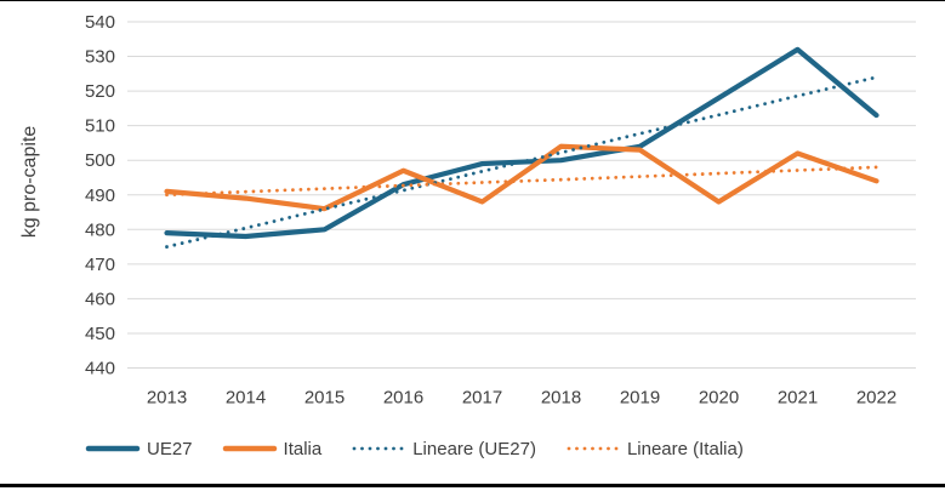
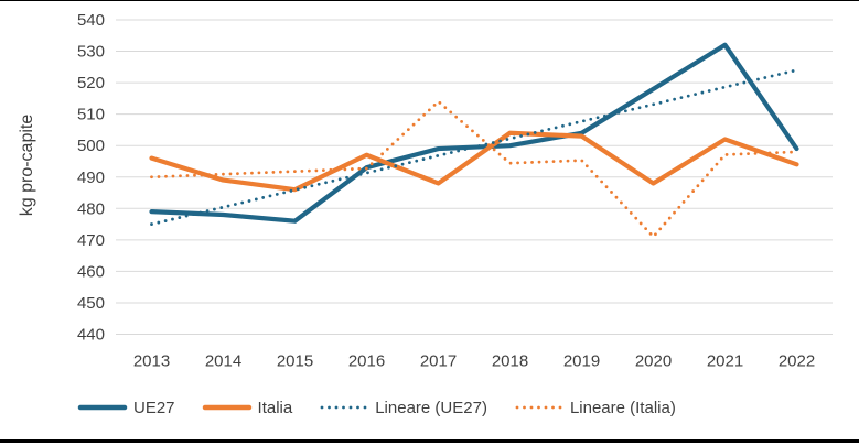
Italia/2013: 491 -> 496
UE27/2015: 480 -> 476
Lineare (Italia)/2017: 494 -> 514
Lineare (Italia)/2020: 496 -> 471
UE27/2022: 513 -> 499
